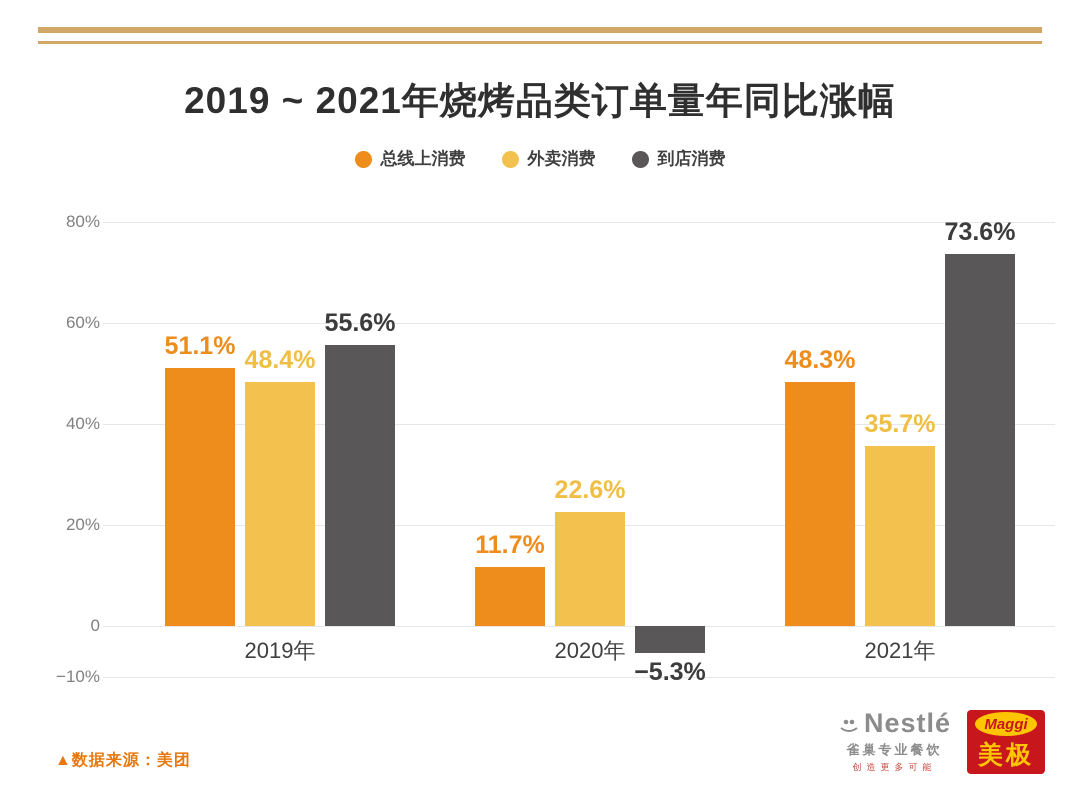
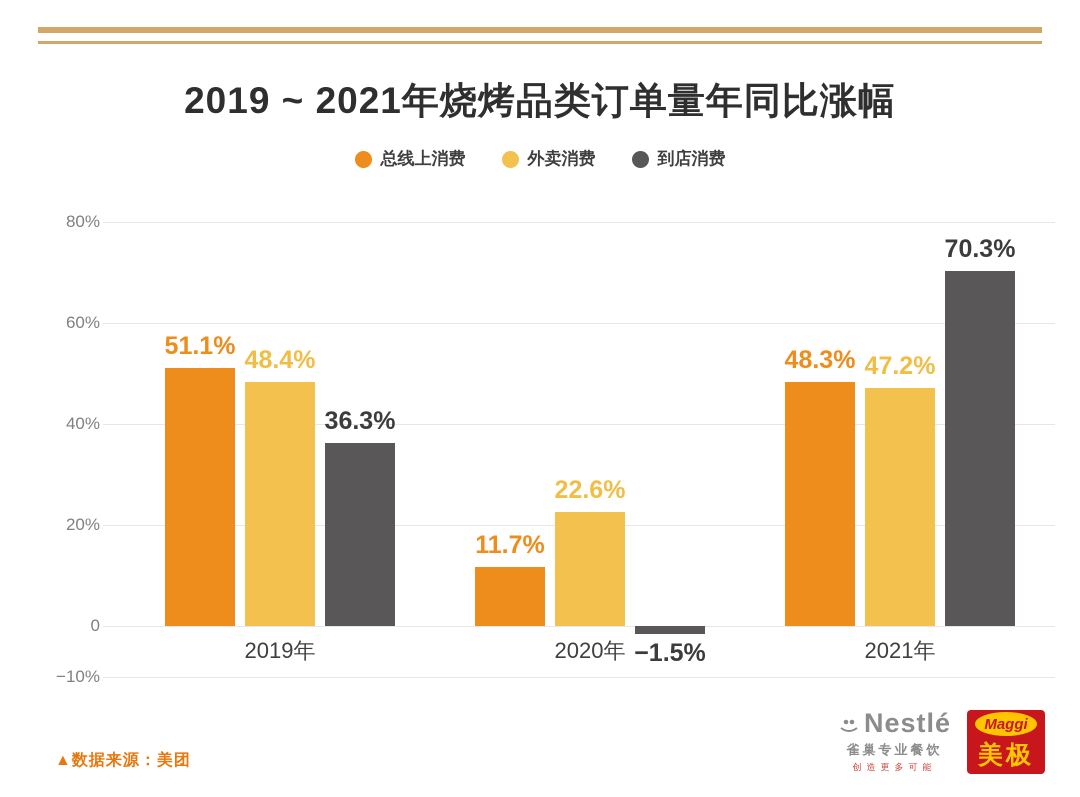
到店消费/2019年: 55.6% -> 36.3%
到店消费/2020年: −5.3% -> −1.5%
外卖消费/2021年: 35.7% -> 47.2%
到店消费/2021年: 73.6% -> 70.3%
